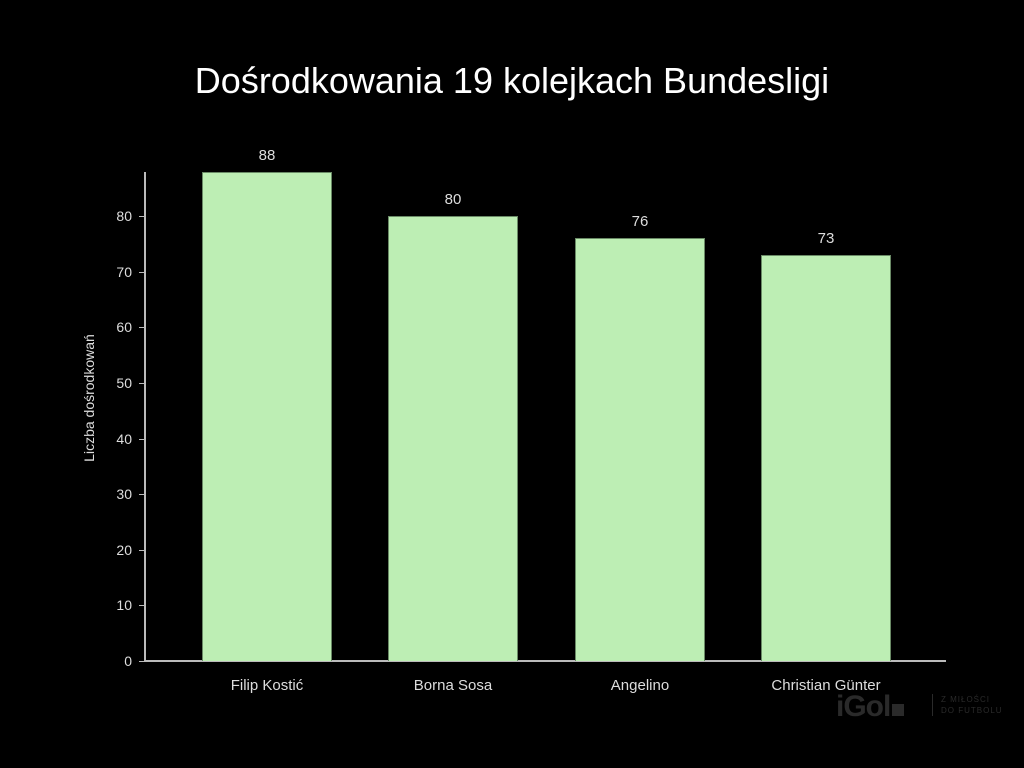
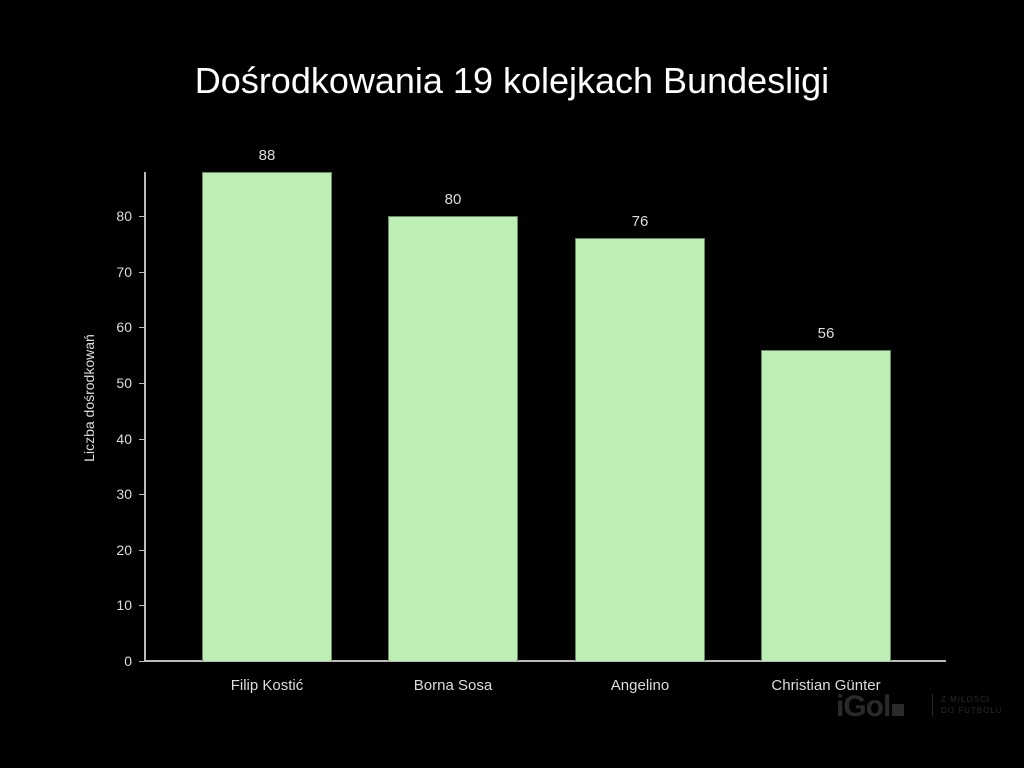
Christian Günter: 73 -> 56
